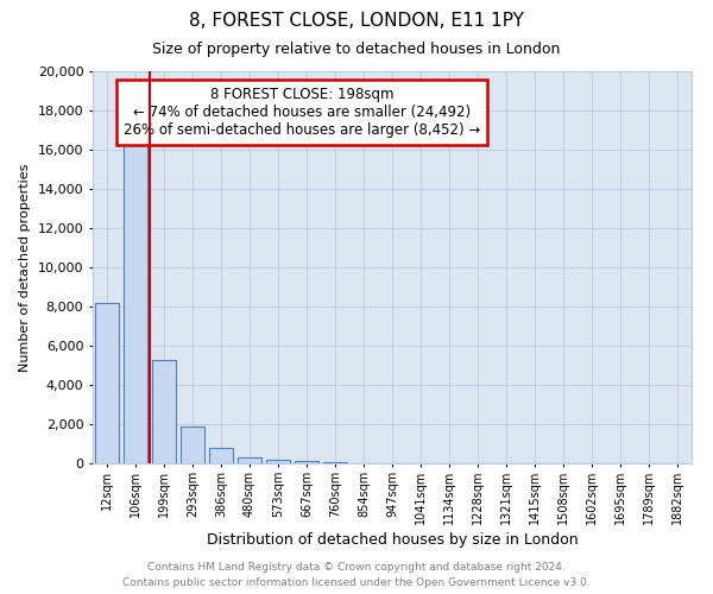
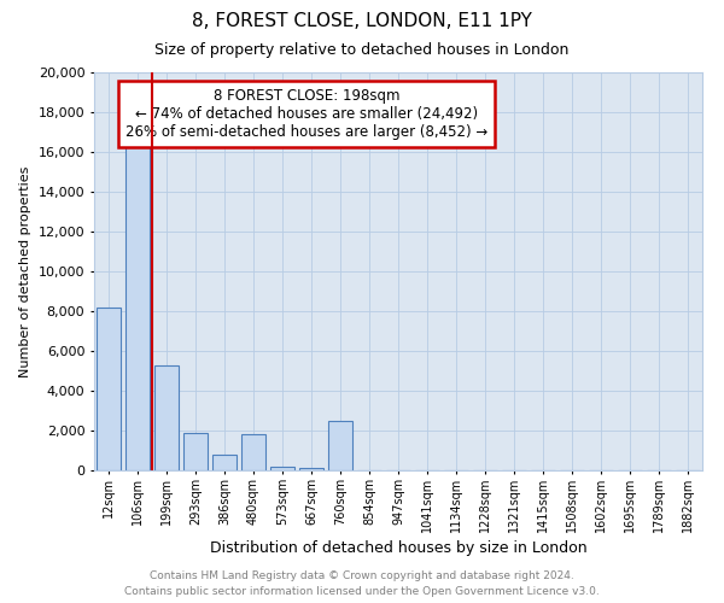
480sqm: 300 -> 1,800
760sqm: 100 -> 2,500
